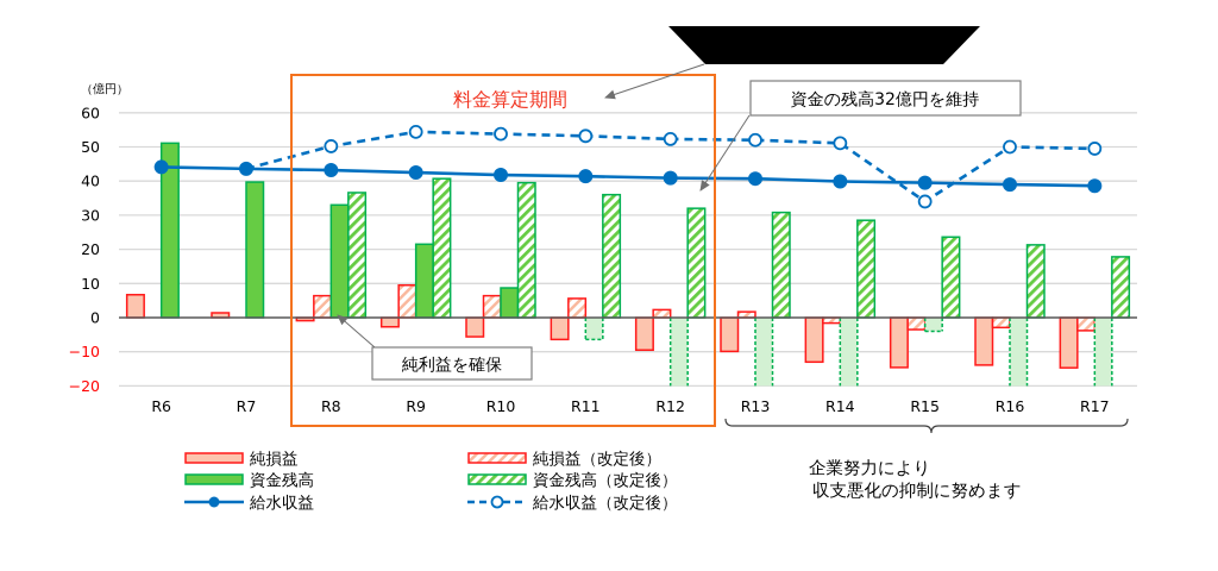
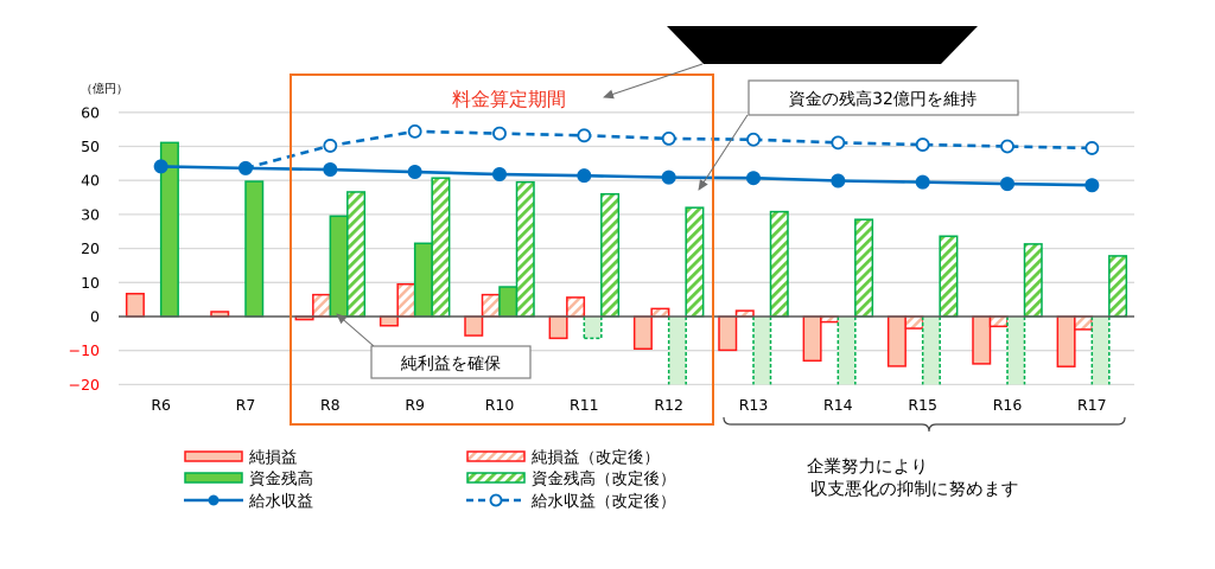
資金残高/R8: 33 -> 30
資金残高/R15: -4 -> -20
給水収益（改定後）/R15: 34 -> 50
